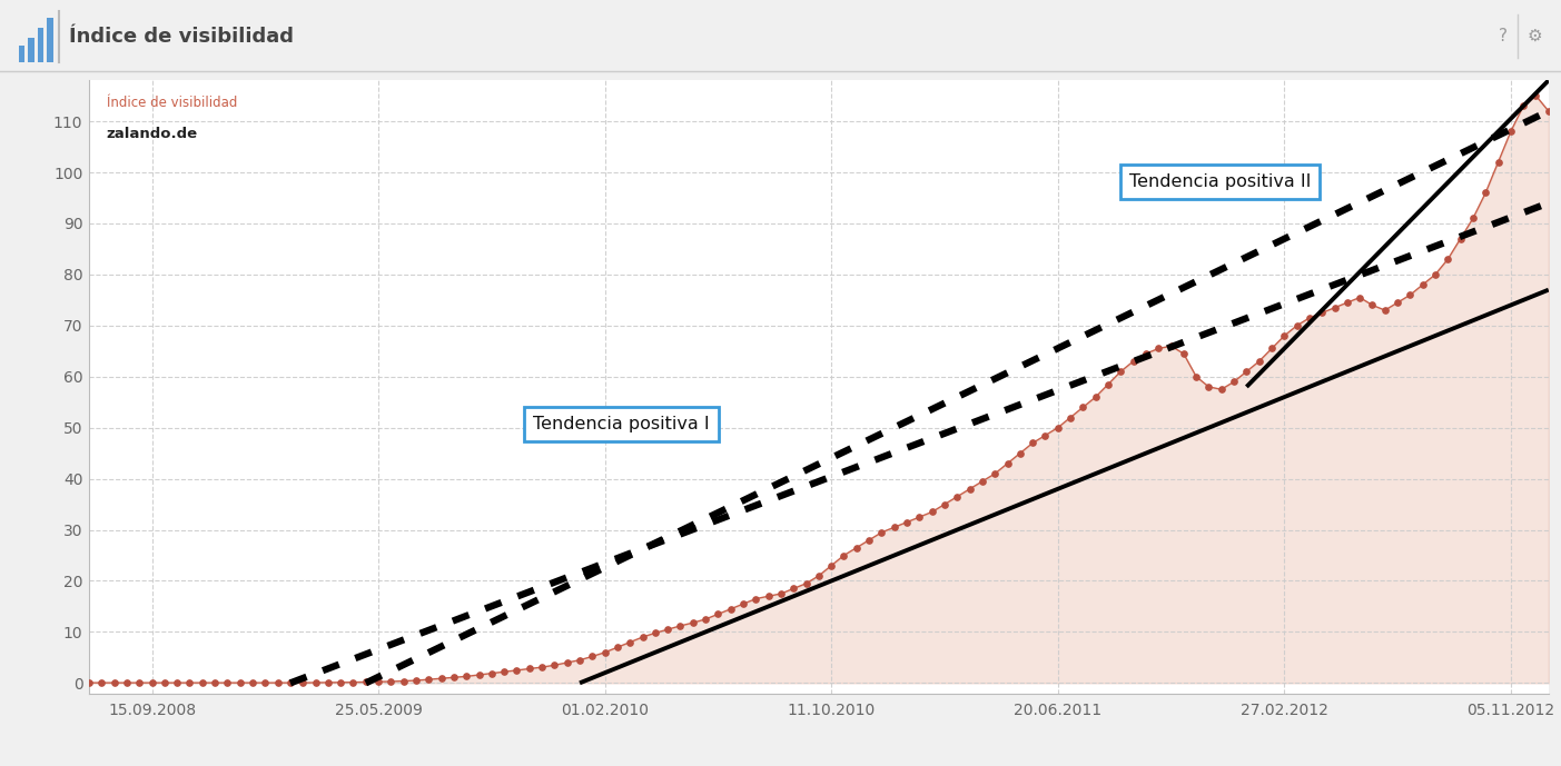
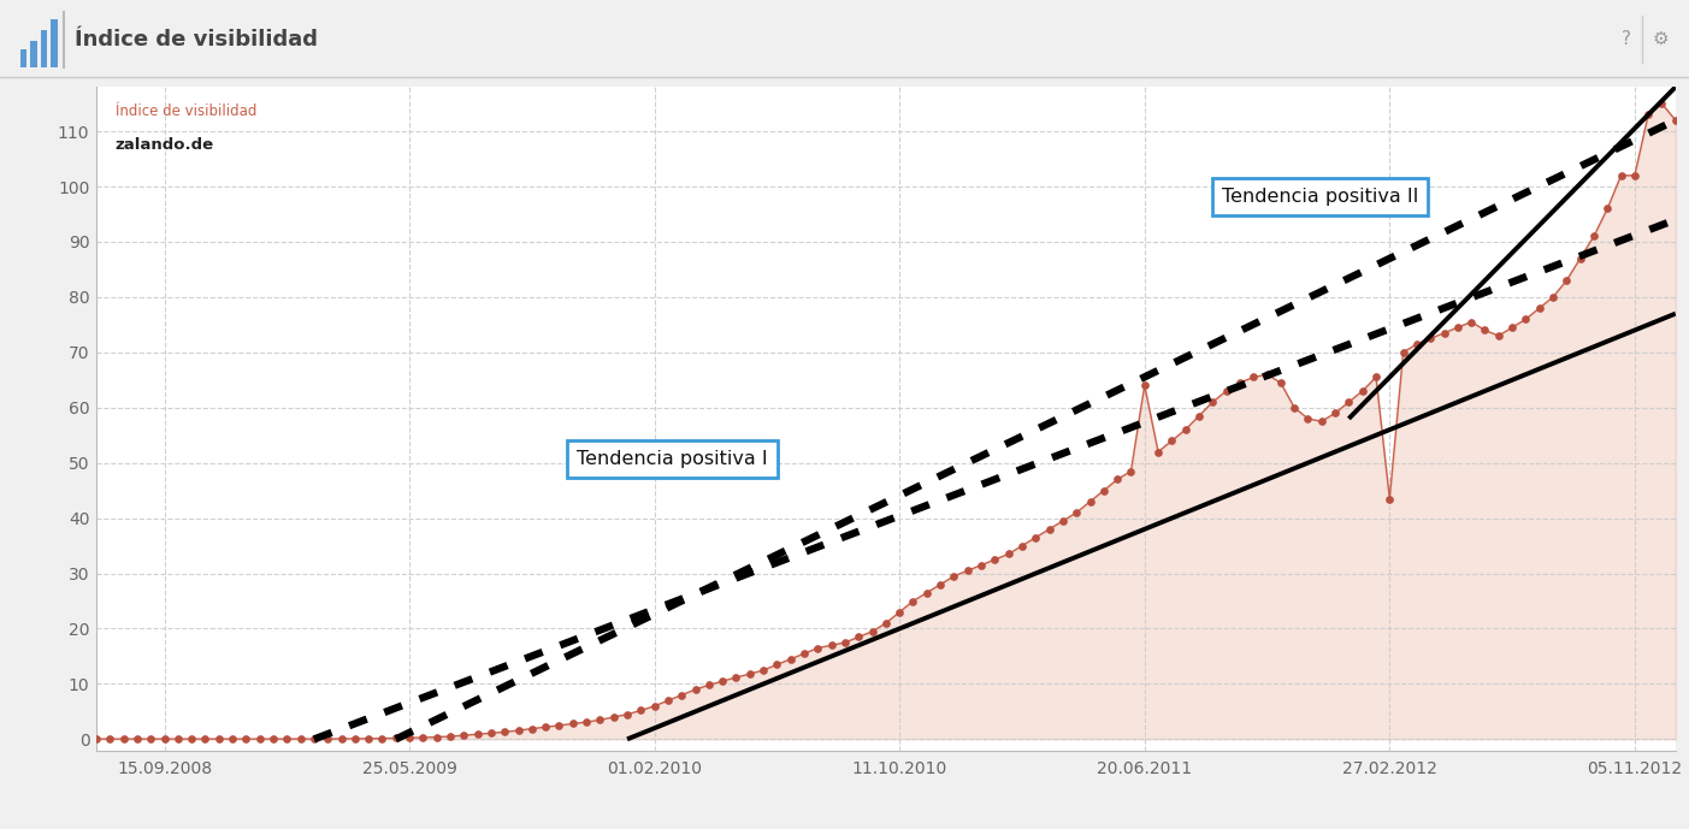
20.06.2011: 50.0 -> 64.0
27.02.2012: 68.0 -> 43.5
05.11.2012: 108.0 -> 102.0
